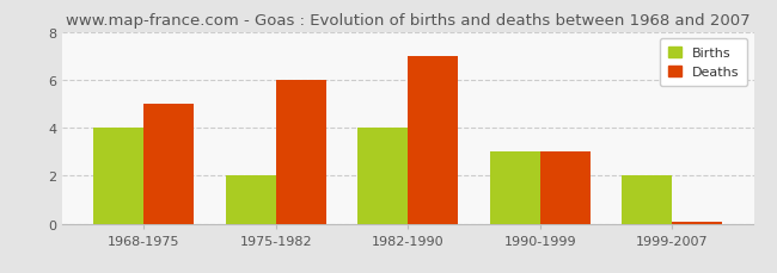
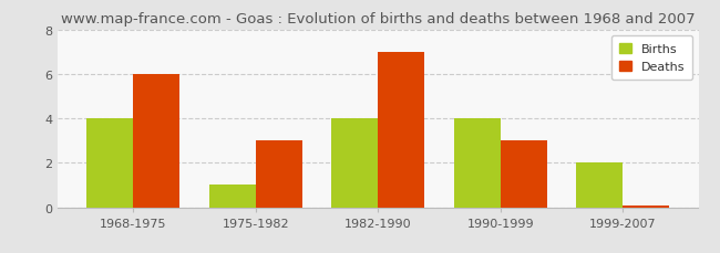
Deaths/1968-1975: 5.0 -> 6.0
Births/1975-1982: 2 -> 1
Deaths/1975-1982: 6.0 -> 3.0
Births/1990-1999: 3 -> 4
